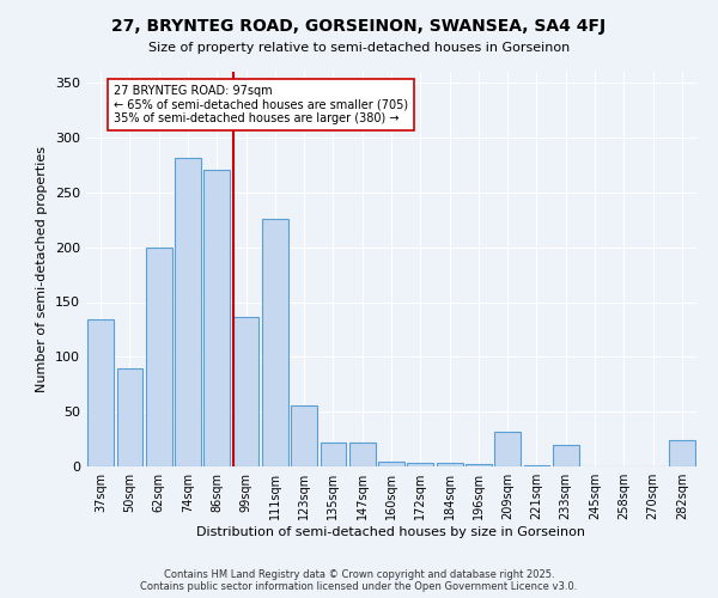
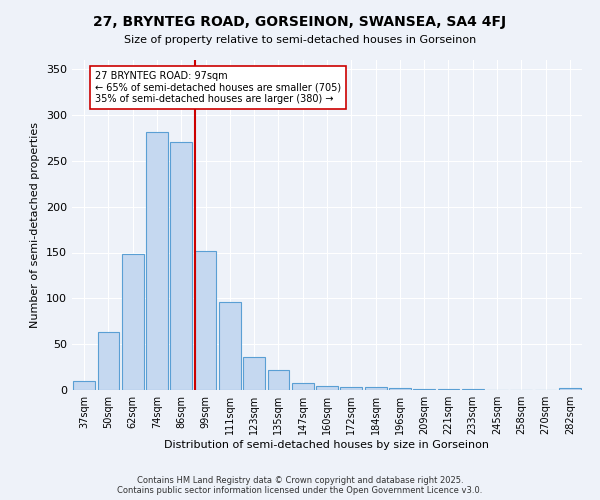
37sqm: 134 -> 10
50sqm: 90 -> 63
62sqm: 200 -> 148
99sqm: 136 -> 152
111sqm: 226 -> 96
123sqm: 56 -> 36
147sqm: 22 -> 8
209sqm: 32 -> 1
233sqm: 20 -> 1
282sqm: 24 -> 2
